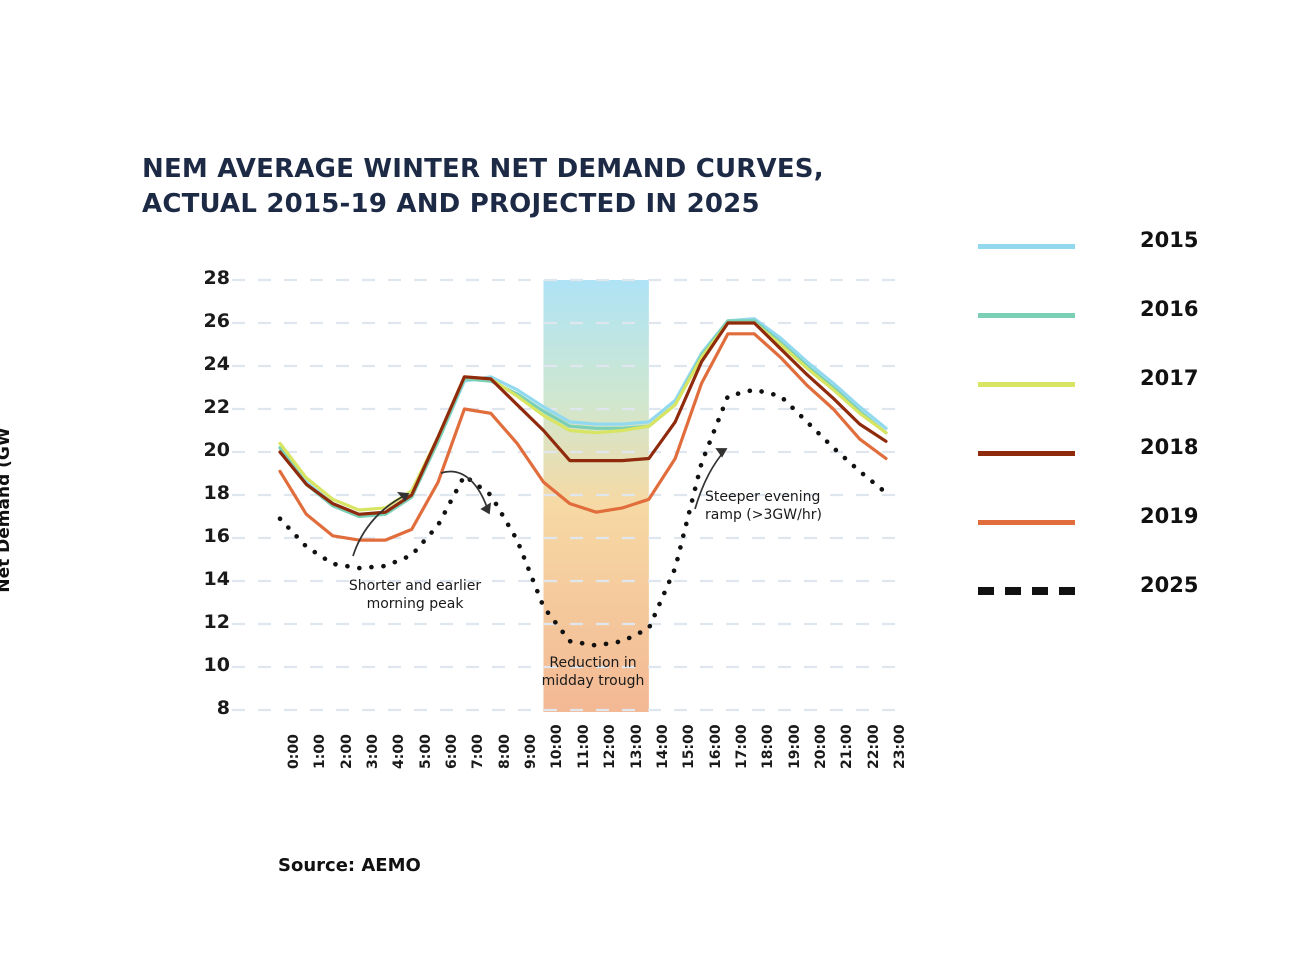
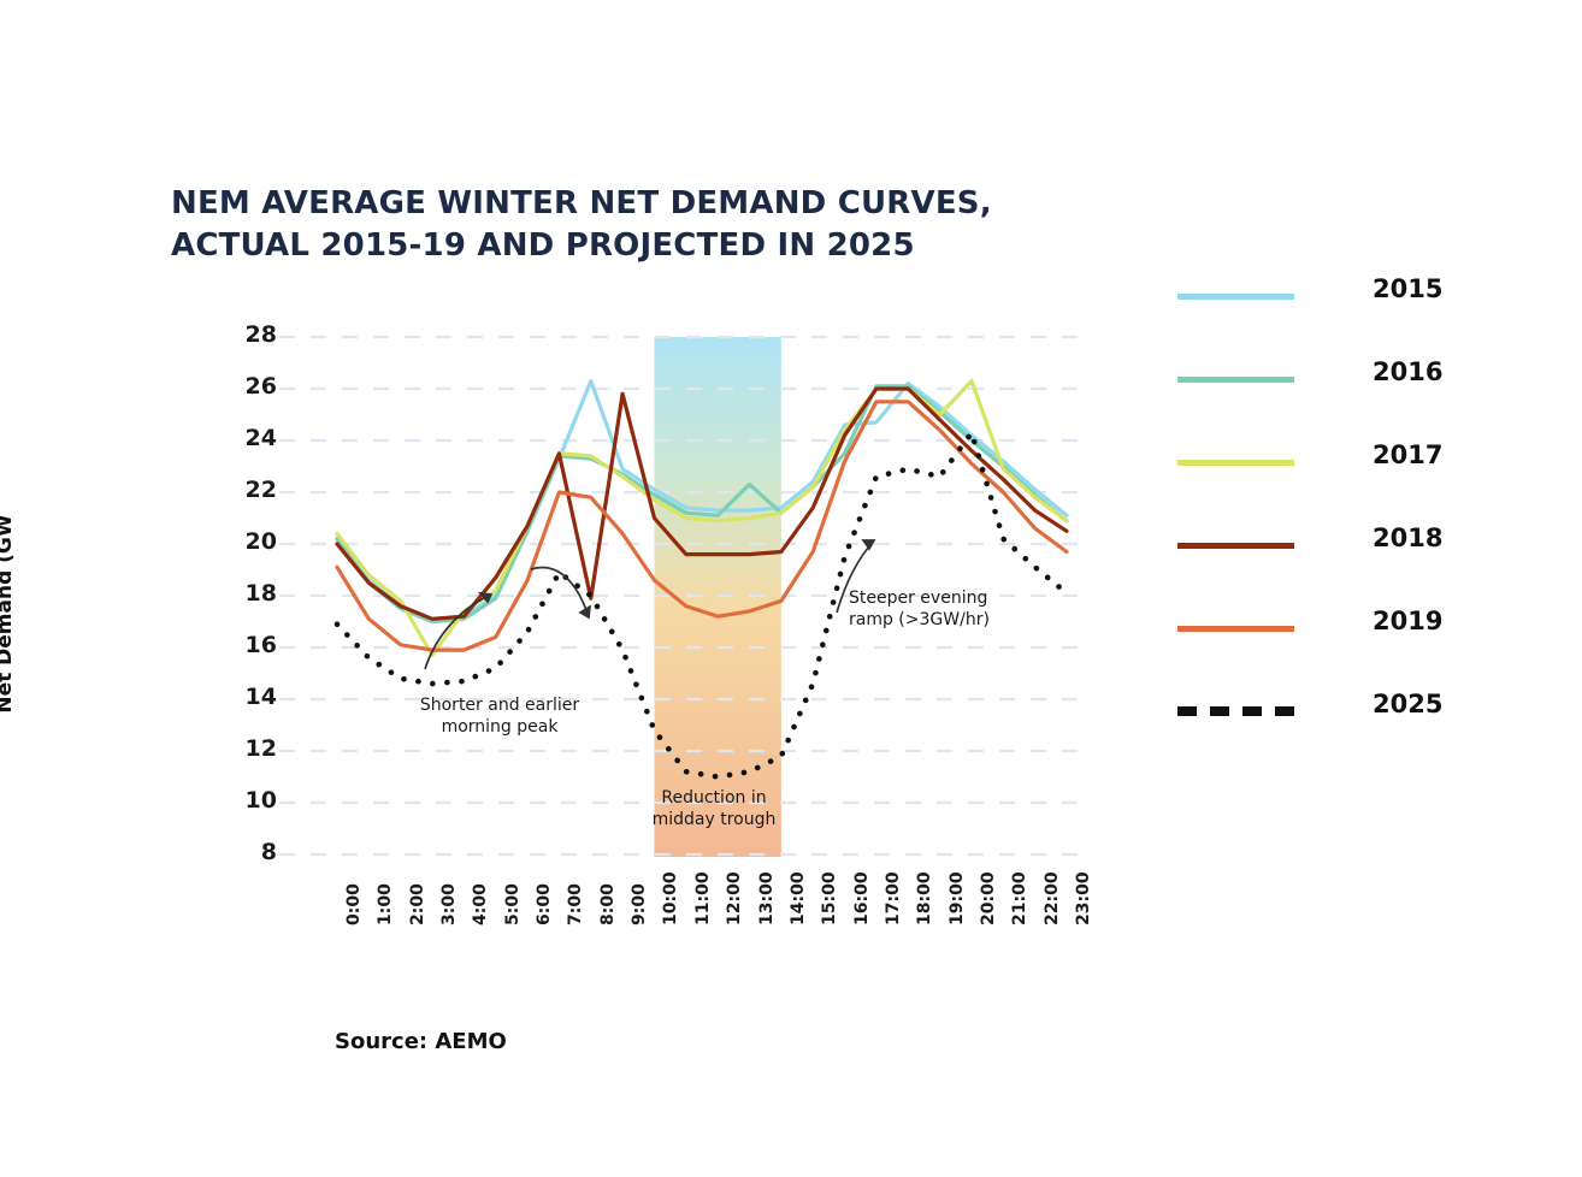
2017/3:00: 17.3 -> 15.7
2018/5:00: 18.0 -> 18.7
2015/8:00: 23.5 -> 26.3
2018/8:00: 23.4 -> 17.9
2018/9:00: 22.2 -> 25.8
2016/13:00: 21.1 -> 22.3
2016/16:00: 24.5 -> 23.5
2015/17:00: 26.1 -> 24.7
2017/20:00: 23.9 -> 26.3
2025/20:00: 21.4 -> 24.3
